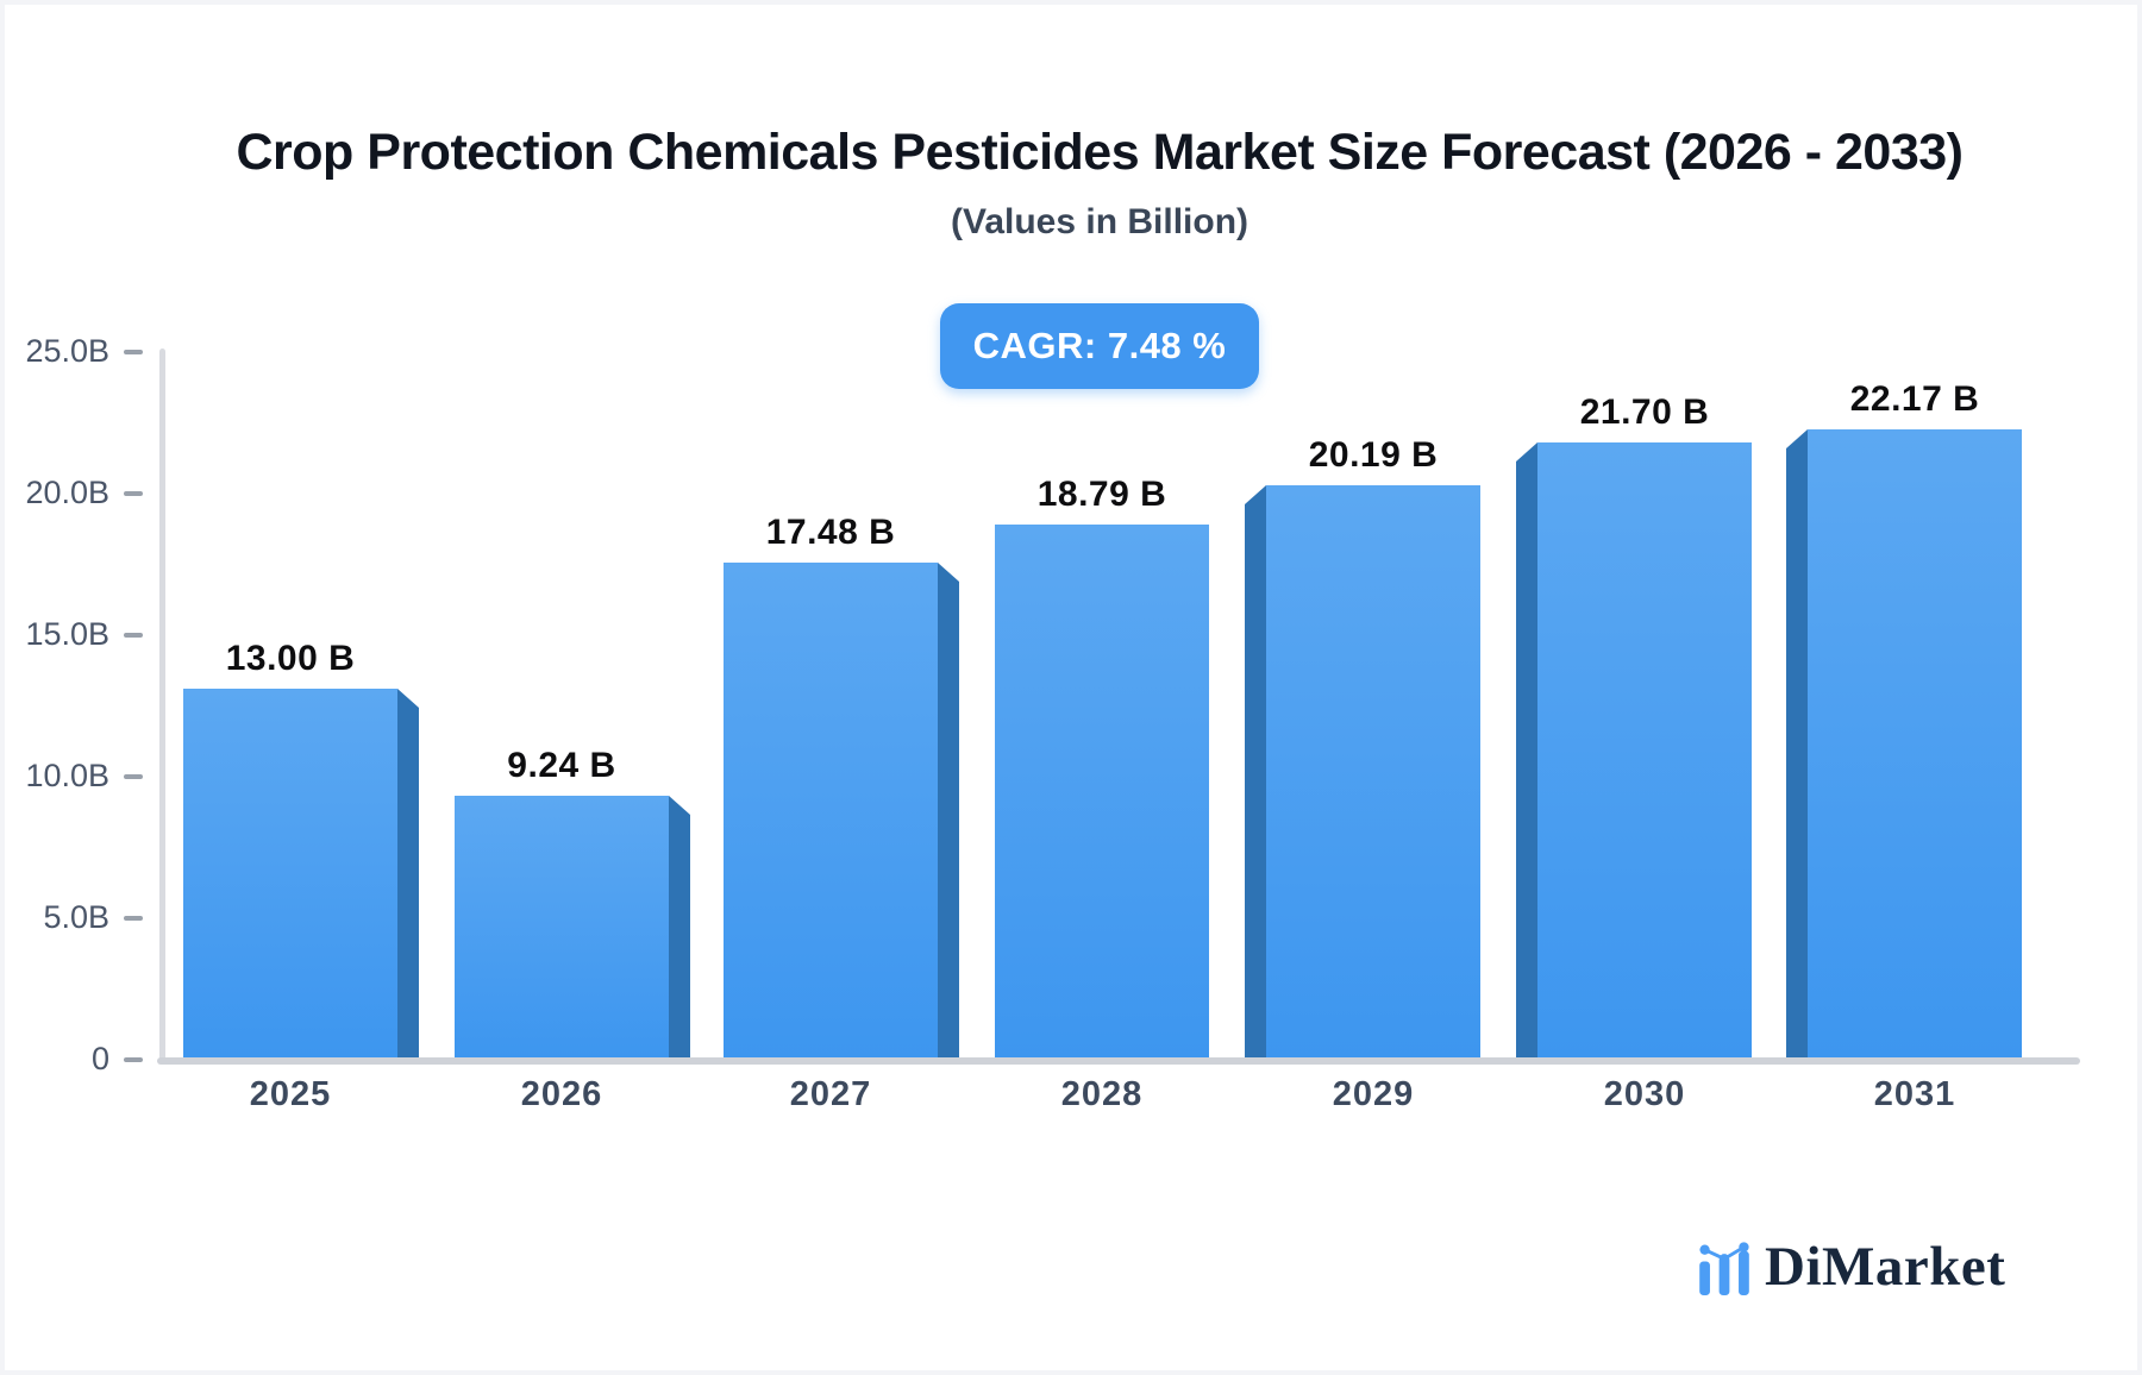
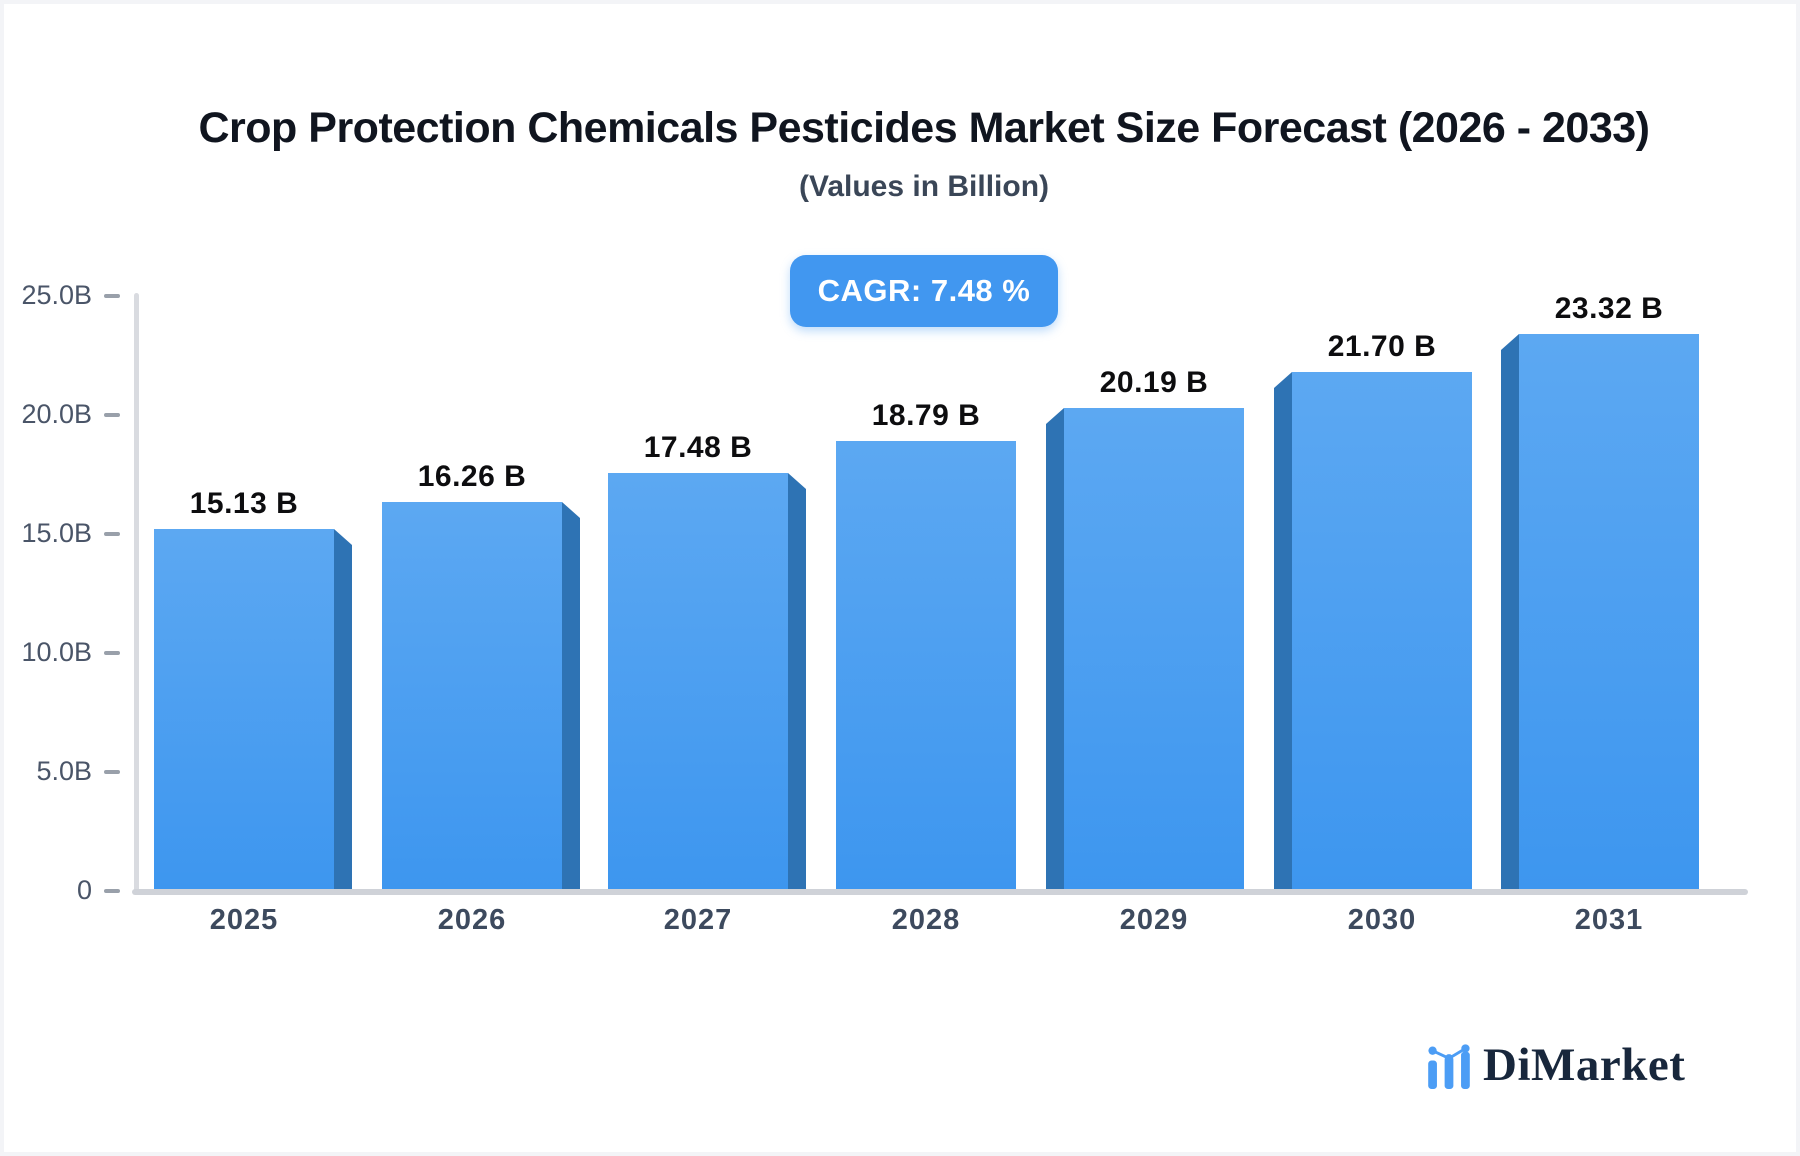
2025: 13.00 -> 15.13
2026: 9.24 -> 16.26
2031: 22.17 -> 23.32
